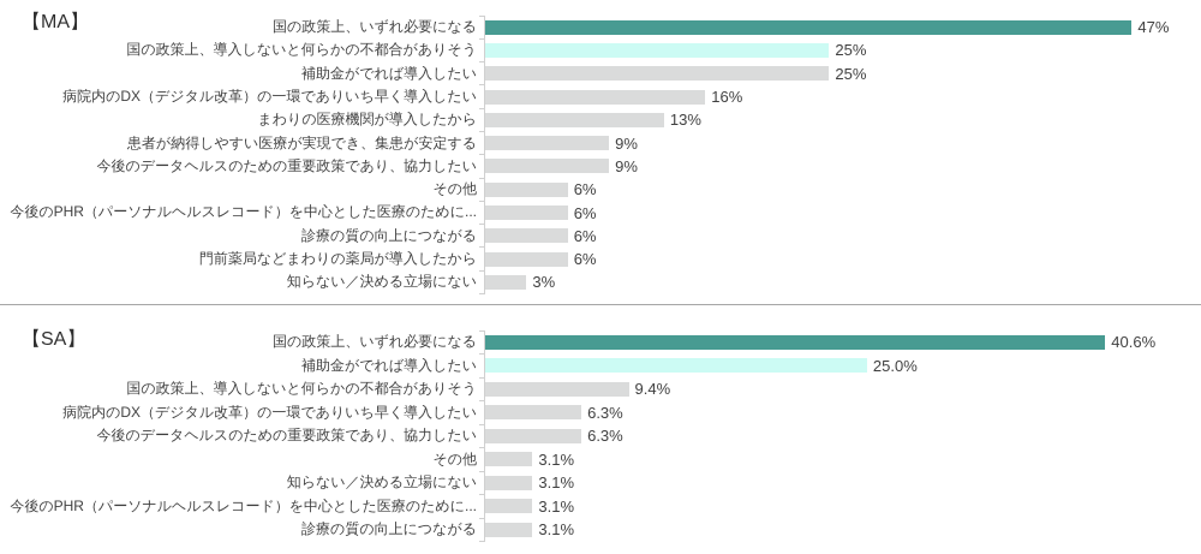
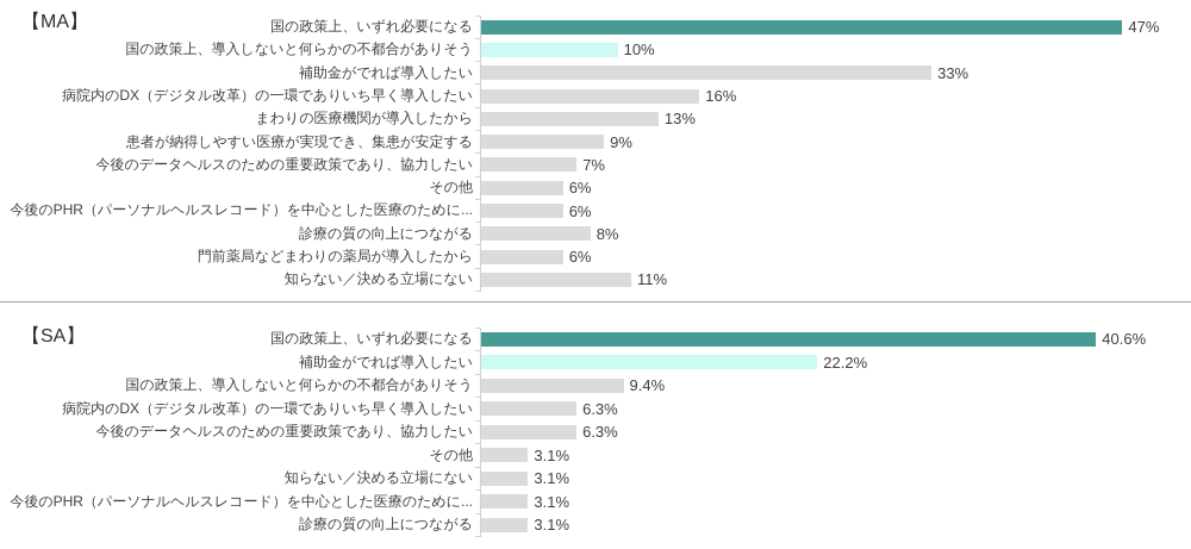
【MA】/国の政策上、導入しないと何らかの不都合がありそう: 25% -> 10%
【MA】/補助金がでれば導入したい: 25% -> 33%
【MA】/今後のデータヘルスのための重要政策であり、協力したい: 9% -> 7%
【MA】/診療の質の向上につながる: 6% -> 8%
【MA】/知らない／決める立場にない: 3% -> 11%
【SA】/補助金がでれば導入したい: 25.0% -> 22.2%
